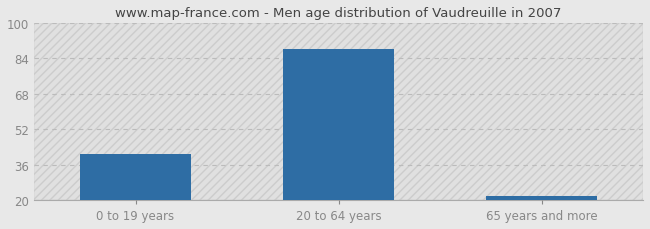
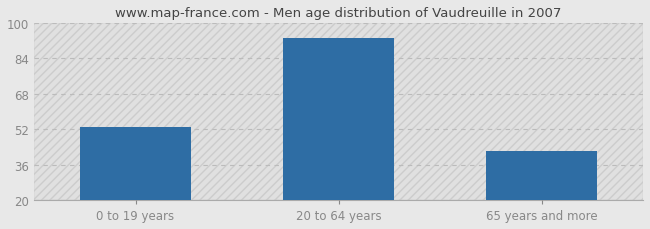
0 to 19 years: 41 -> 53
20 to 64 years: 88 -> 93
65 years and more: 22 -> 42
